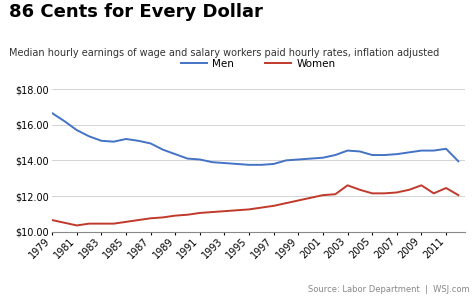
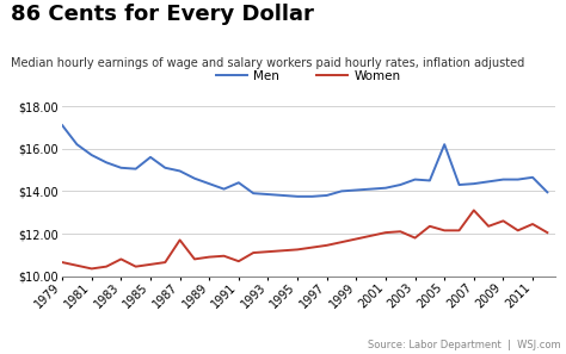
Men/1979: $16.6 -> $17.1
Women/1983: $10.4 -> $10.8
Men/1985: $15.2 -> $15.6
Women/1987: $10.8 -> $11.7
Men/1991: $14.1 -> $14.4
Women/1991: $11.1 -> $10.7
Women/2003: $12.6 -> $11.8
Men/2005: $14.3 -> $16.2
Women/2007: $12.2 -> $13.1
